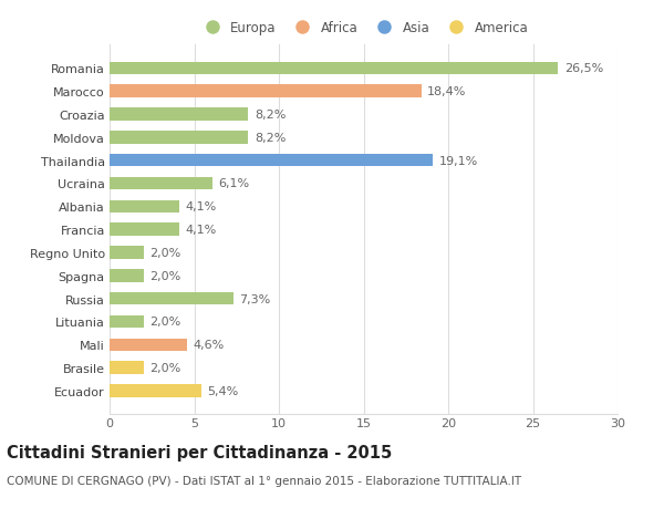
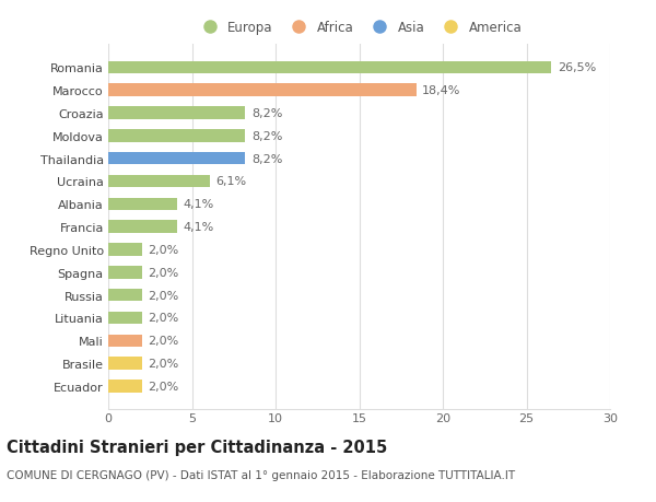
Thailandia: 19,1% -> 8,2%
Russia: 7,3% -> 2,0%
Mali: 4,6% -> 2,0%
Ecuador: 5,4% -> 2,0%
